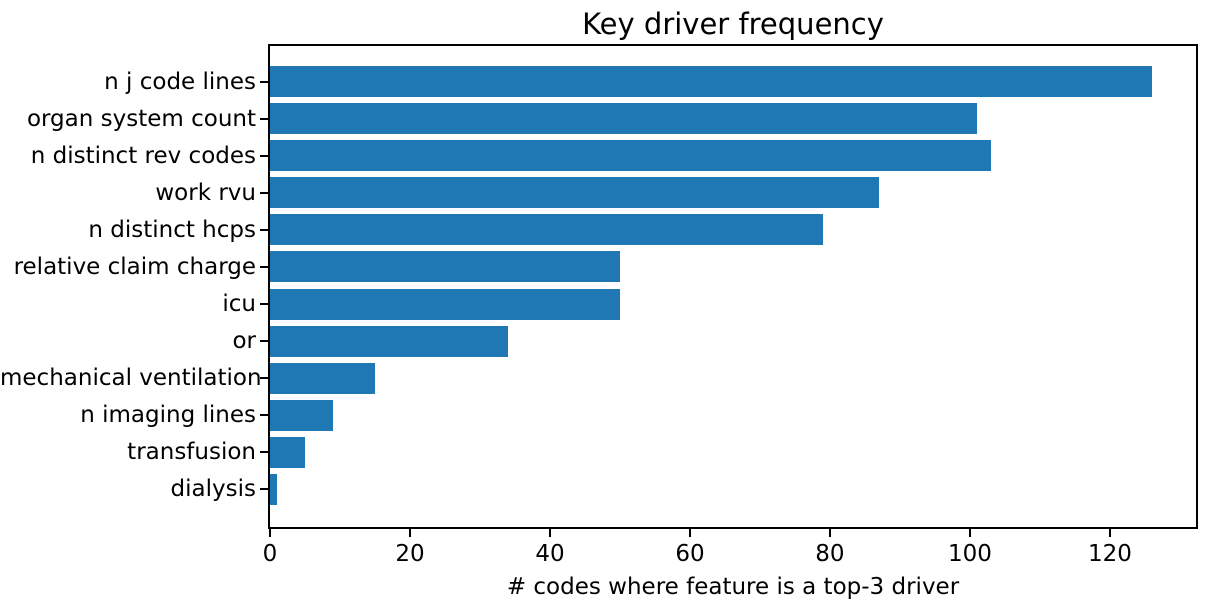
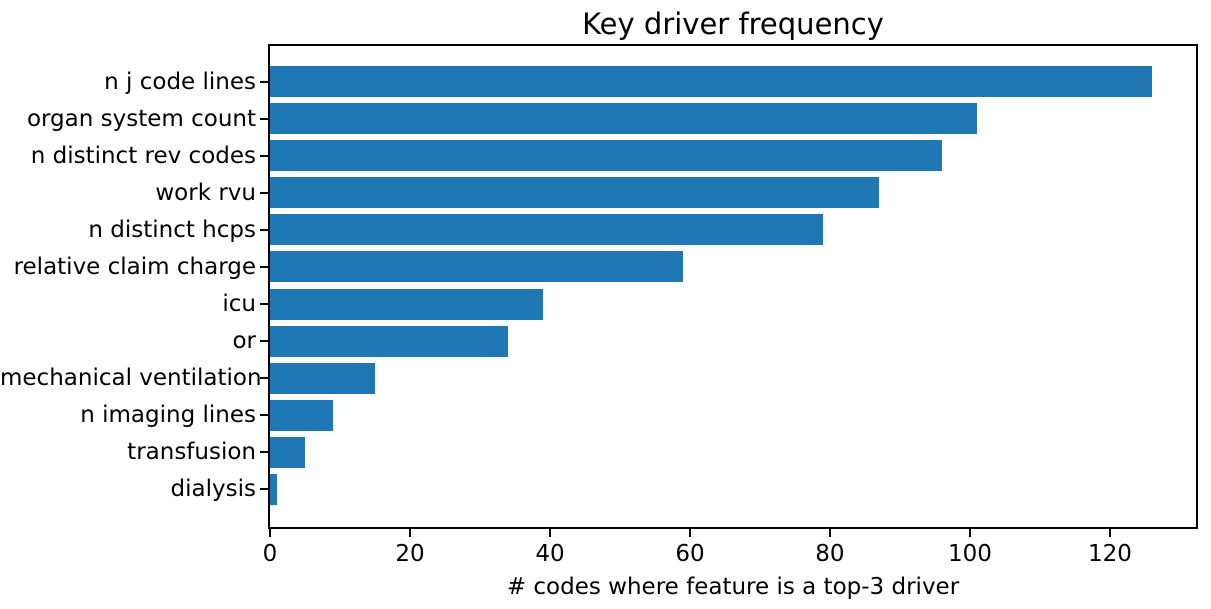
n distinct rev codes: 103 -> 96
relative claim charge: 50 -> 59
icu: 50 -> 39
